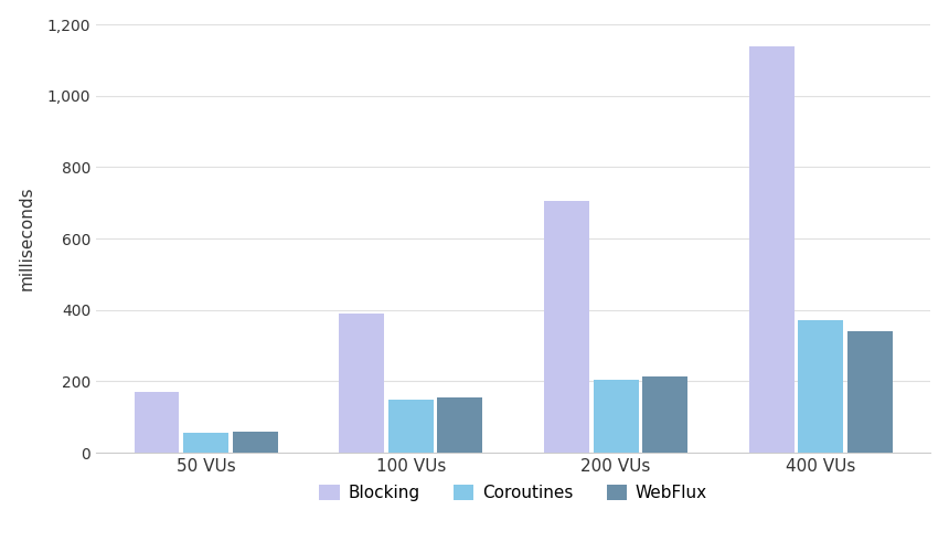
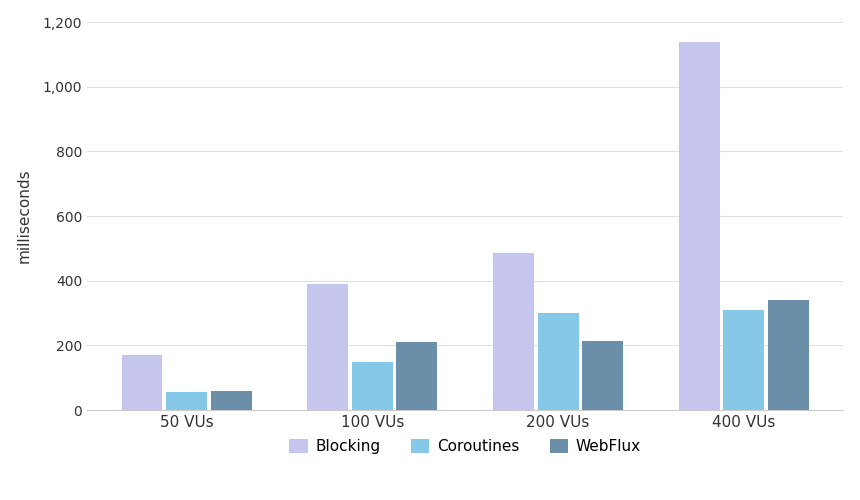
WebFlux/100 VUs: 155 -> 210
Blocking/200 VUs: 705 -> 485
Coroutines/200 VUs: 205 -> 300
Coroutines/400 VUs: 370 -> 310
